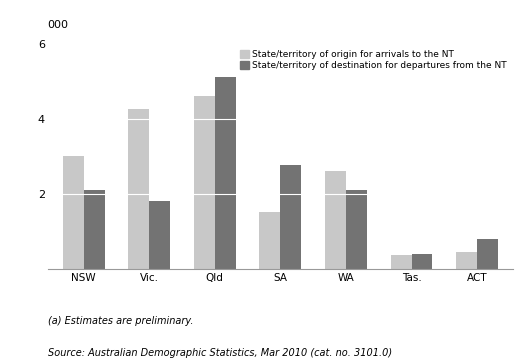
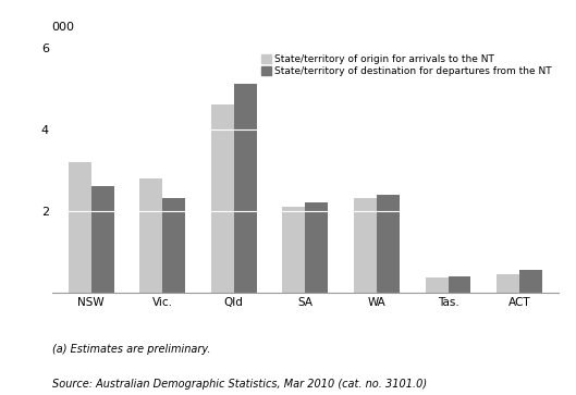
State/territory of origin for arrivals to the NT/NSW: 3.00 -> 3.20
State/territory of destination for departures from the NT/NSW: 2.10 -> 2.60
State/territory of origin for arrivals to the NT/Vic.: 4.25 -> 2.80
State/territory of destination for departures from the NT/Vic.: 1.80 -> 2.30
State/territory of origin for arrivals to the NT/SA: 1.50 -> 2.10
State/territory of destination for departures from the NT/SA: 2.75 -> 2.20
State/territory of origin for arrivals to the NT/WA: 2.60 -> 2.30
State/territory of destination for departures from the NT/WA: 2.10 -> 2.40
State/territory of destination for departures from the NT/ACT: 0.80 -> 0.55
